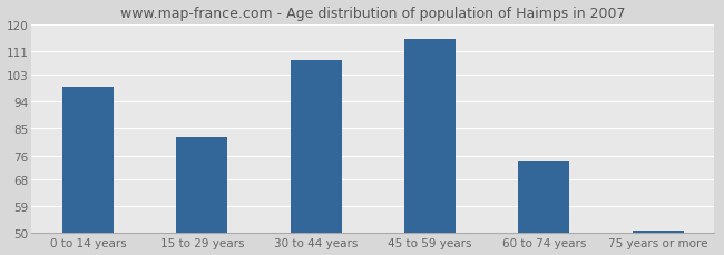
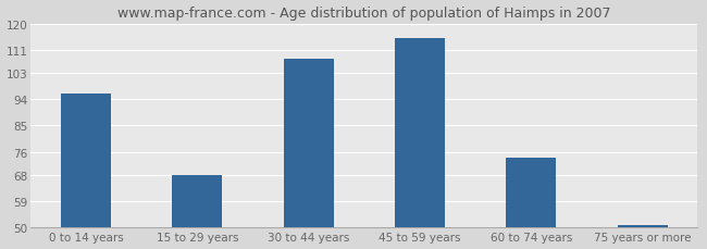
0 to 14 years: 99 -> 96
15 to 29 years: 82 -> 68
